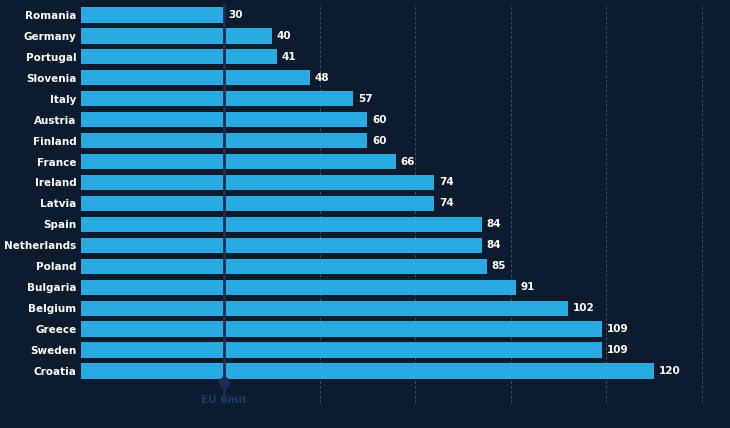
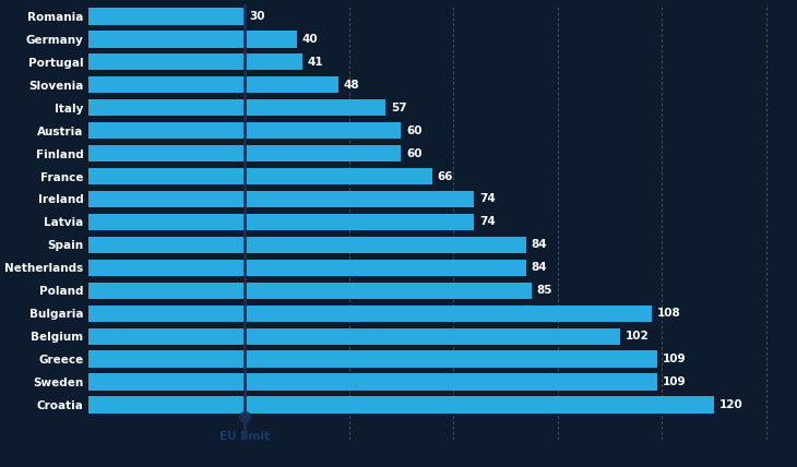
Bulgaria: 91 -> 108
